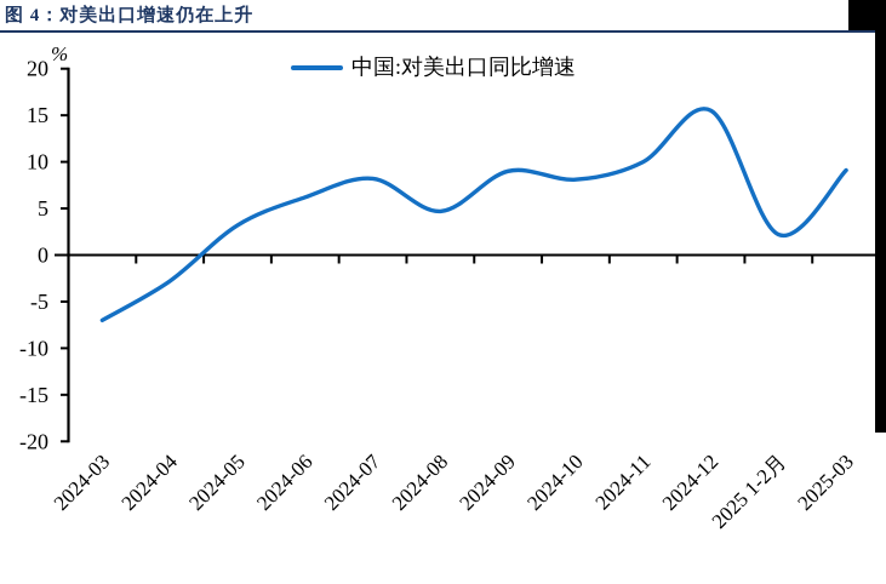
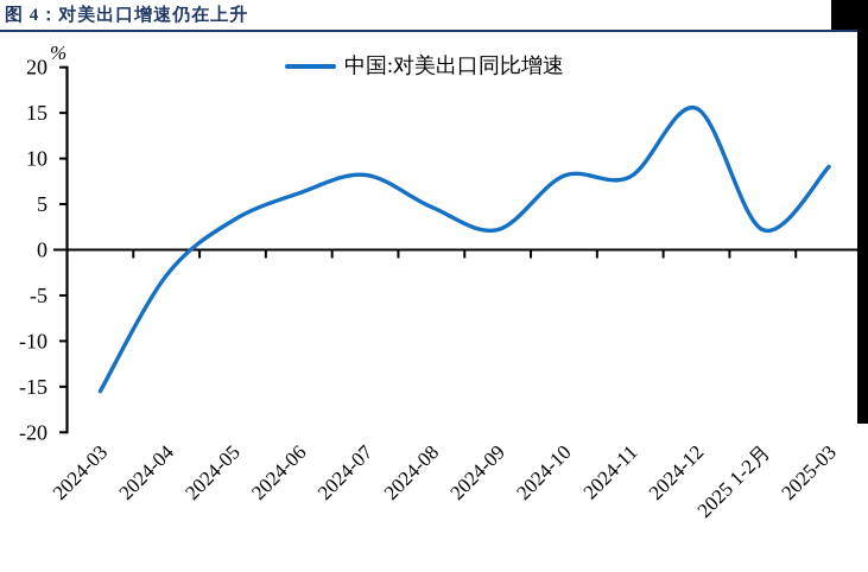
2024-03: -7 -> -16
2024-09: 9 -> 2
2024-11: 10 -> 8
